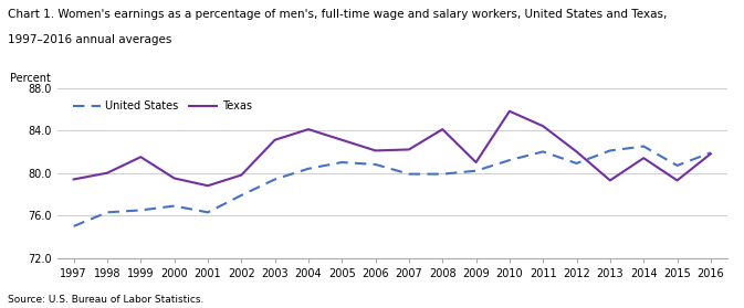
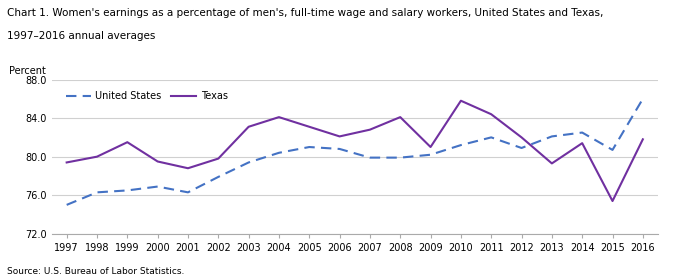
Texas/2007: 82.2 -> 82.8
Texas/2015: 79.3 -> 75.4
United States/2016: 81.9 -> 86.0
